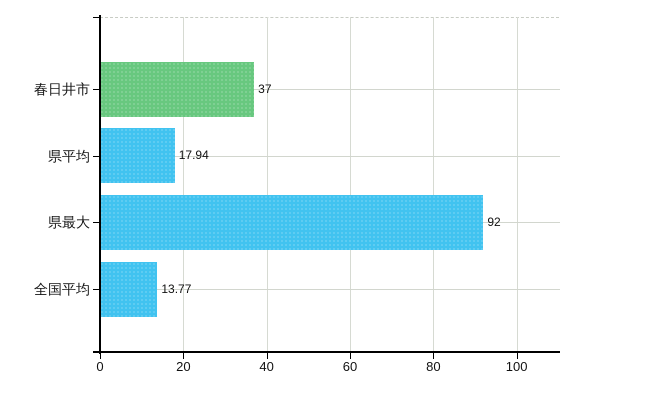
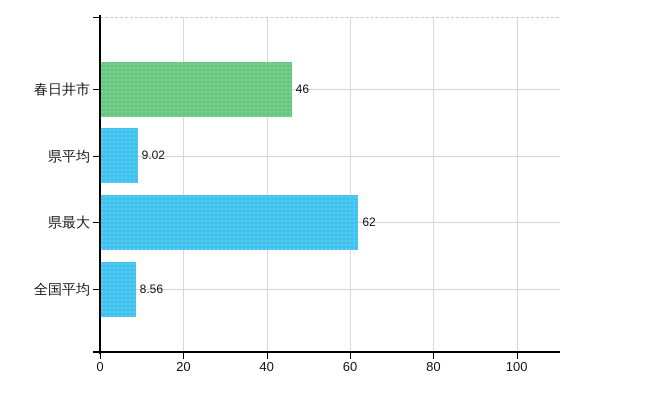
春日井市: 37 -> 46
県平均: 17.94 -> 9.02
県最大: 92 -> 62
全国平均: 13.77 -> 8.56
